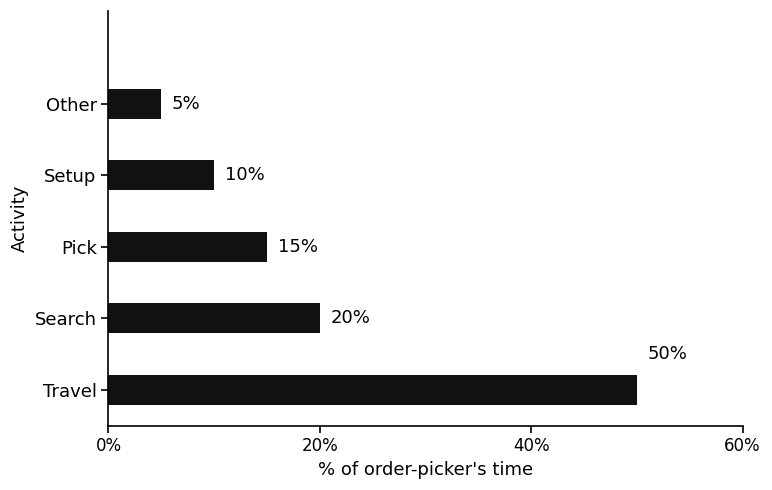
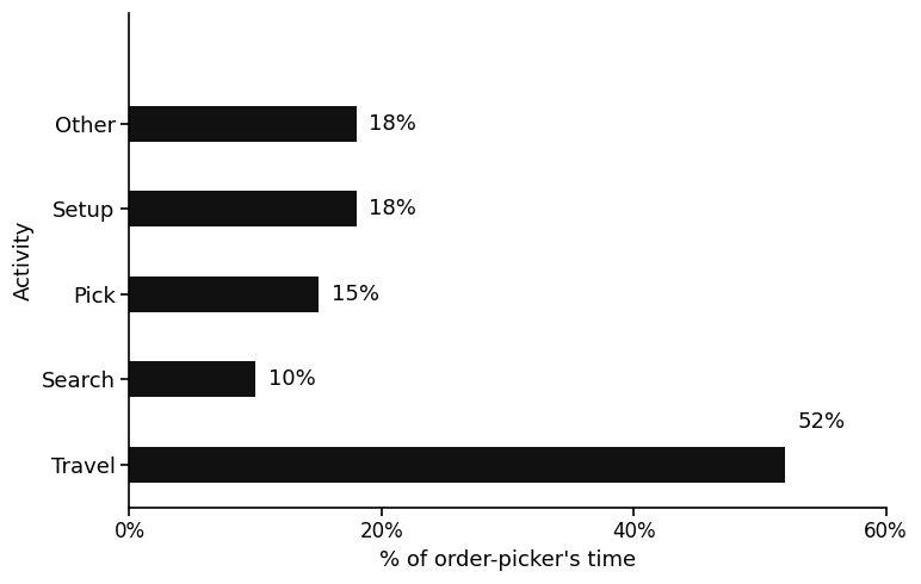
Other: 5% -> 18%
Setup: 10% -> 18%
Search: 20% -> 10%
Travel: 50% -> 52%
